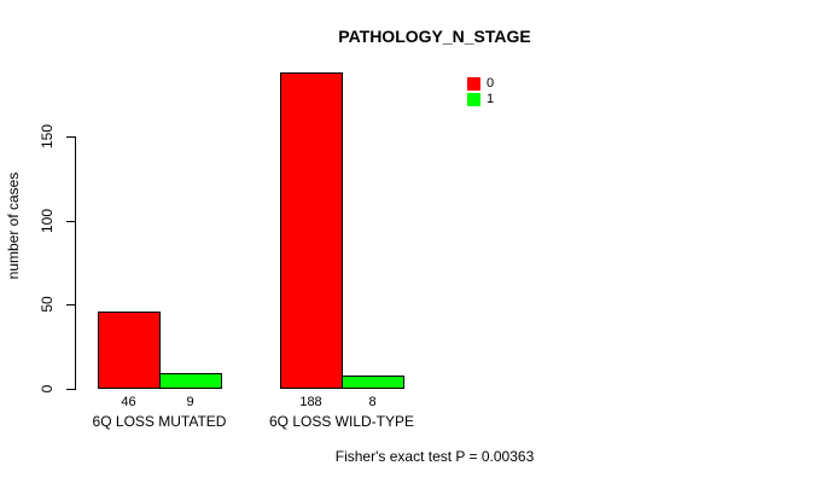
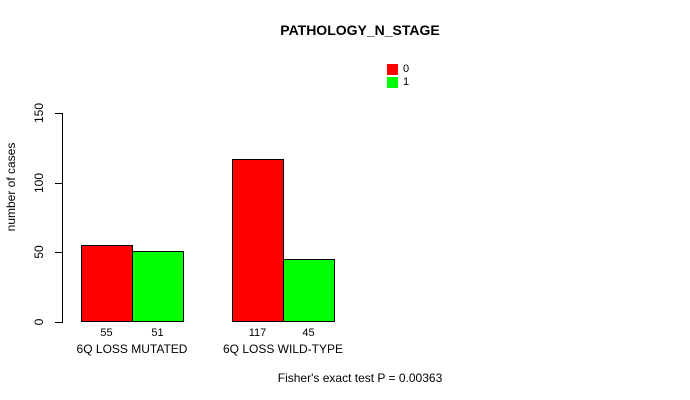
0/6Q LOSS MUTATED: 46 -> 55
1/6Q LOSS MUTATED: 9 -> 51
0/6Q LOSS WILD-TYPE: 188 -> 117
1/6Q LOSS WILD-TYPE: 8 -> 45
